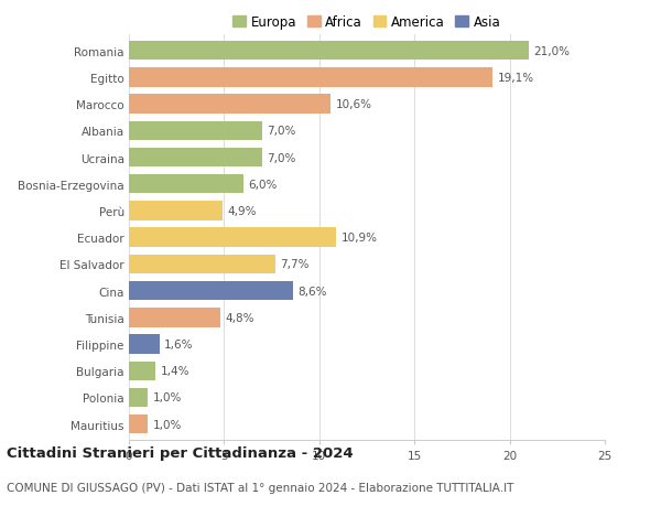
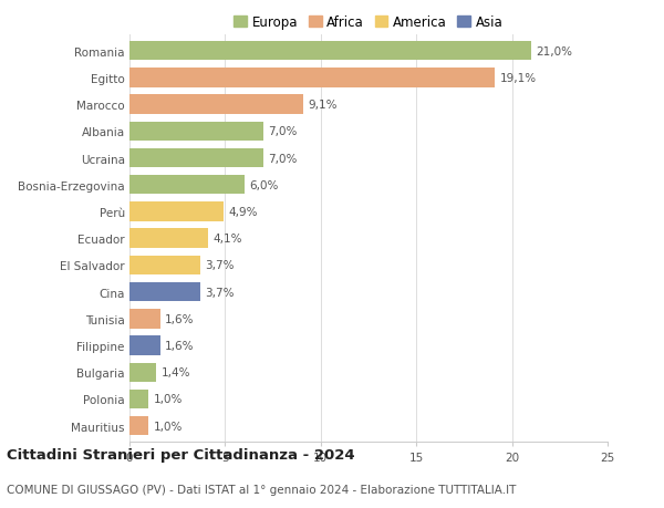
Marocco: 10,6% -> 9,1%
Ecuador: 10,9% -> 4,1%
El Salvador: 7,7% -> 3,7%
Cina: 8,6% -> 3,7%
Tunisia: 4,8% -> 1,6%
